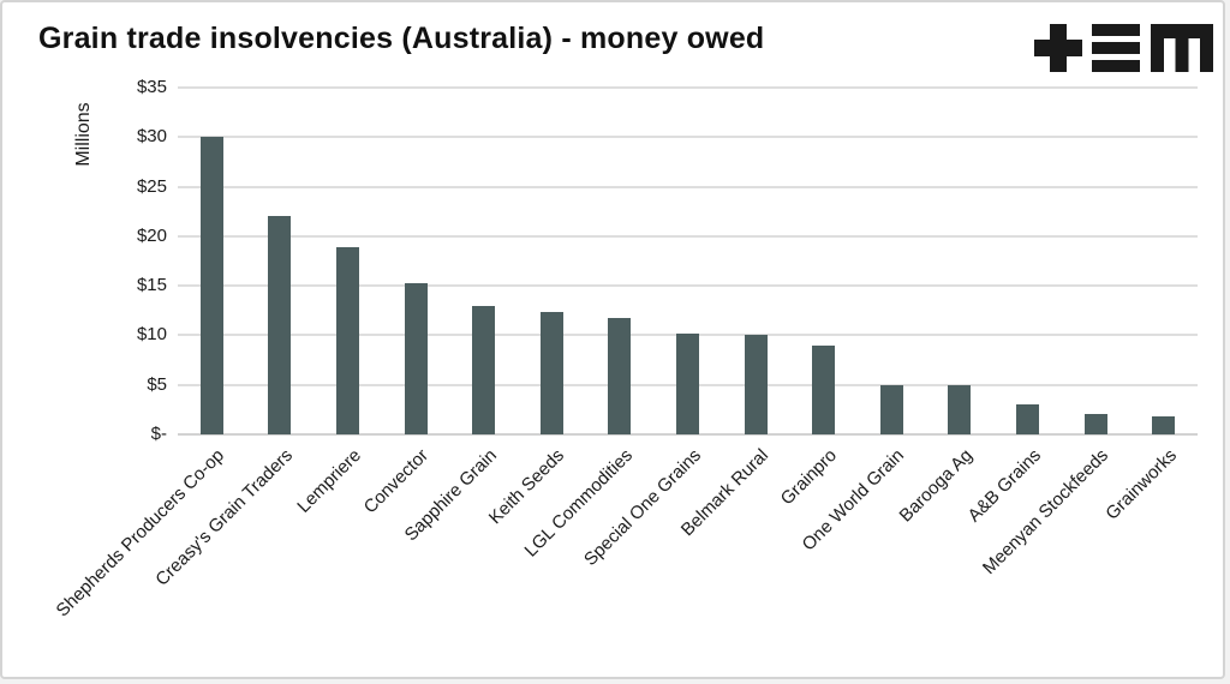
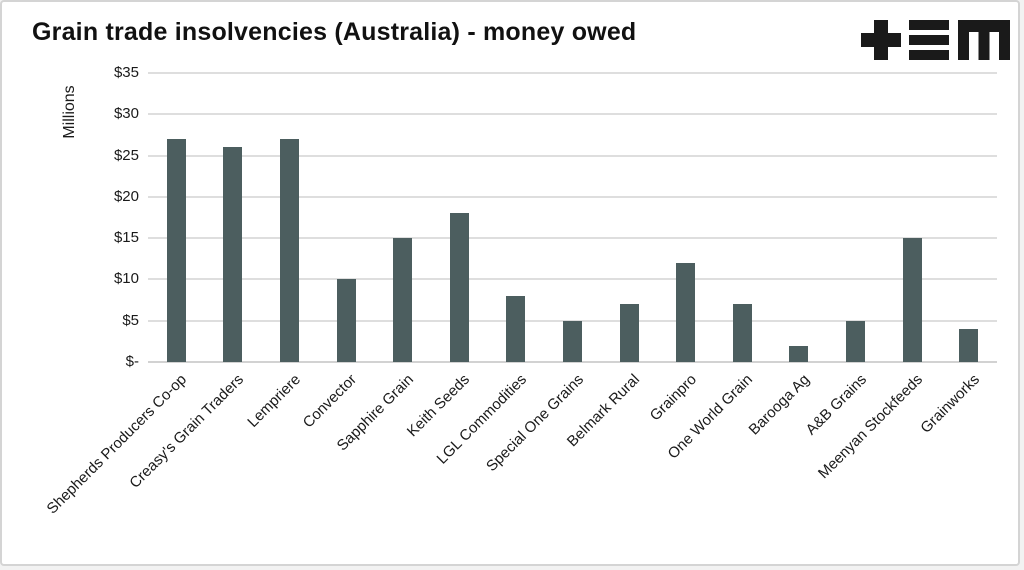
Shepherds Producers Co-op: $30 -> $27
Creasy's Grain Traders: $22 -> $26
Lempriere: $19 -> $27
Convector: $15 -> $10
Sapphire Grain: $13 -> $15
Keith Seeds: $12 -> $18
LGL Commodities: $12 -> $8
Special One Grains: $10 -> $5
Belmark Rural: $10 -> $7
Grainpro: $9 -> $12
One World Grain: $5 -> $7
Barooga Ag: $5 -> $2
A&B Grains: $3 -> $5
Meenyan Stockfeeds: $2 -> $15
Grainworks: $2 -> $4
